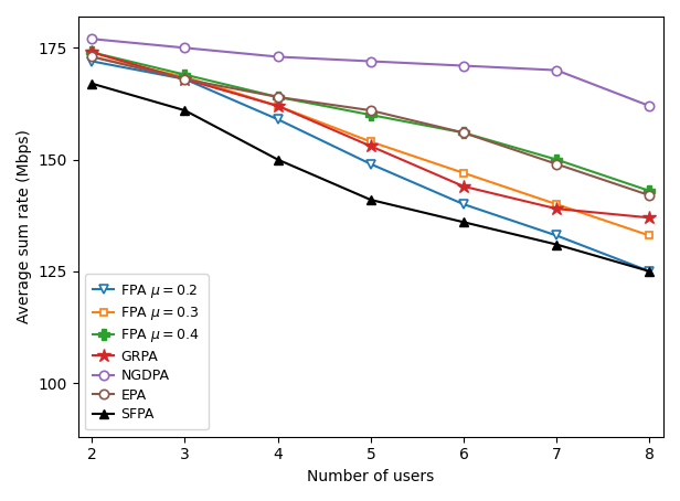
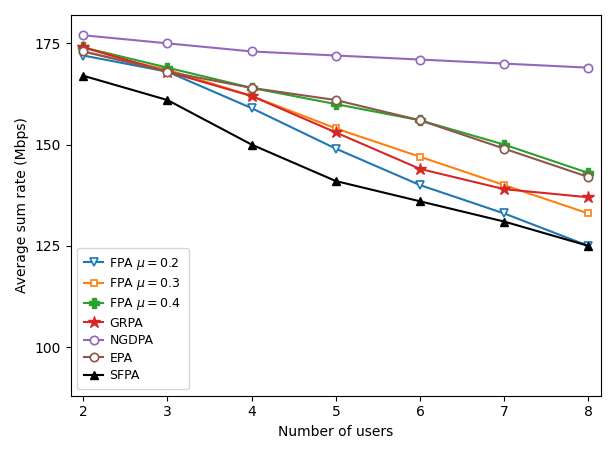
NGDPA/8: 162 -> 169
